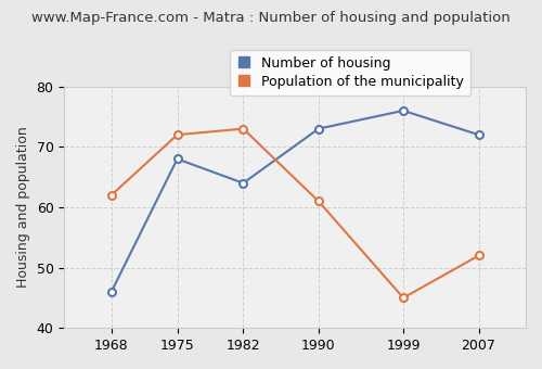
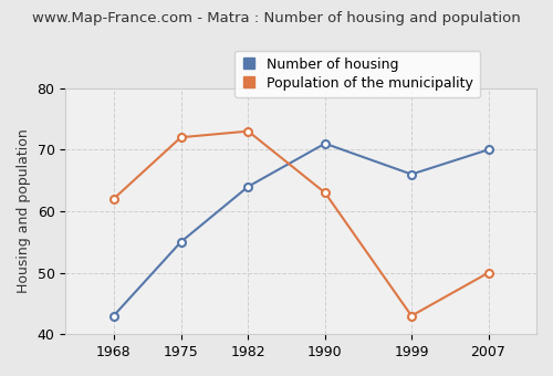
Number of housing/1968: 46 -> 43
Number of housing/1975: 68 -> 55
Number of housing/1990: 73 -> 71
Population of the municipality/1990: 61 -> 63
Number of housing/1999: 76 -> 66
Population of the municipality/1999: 45 -> 43
Number of housing/2007: 72 -> 70
Population of the municipality/2007: 52 -> 50
